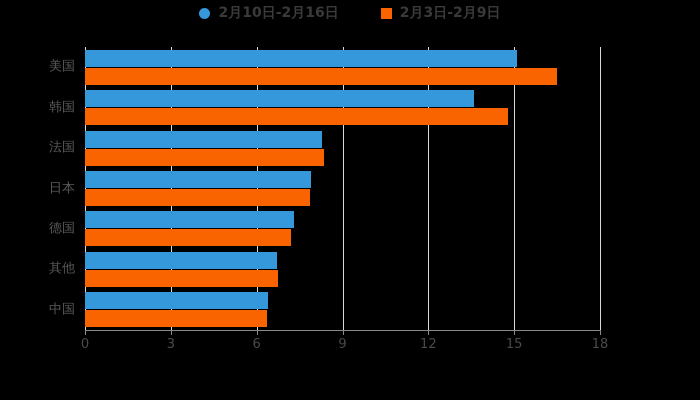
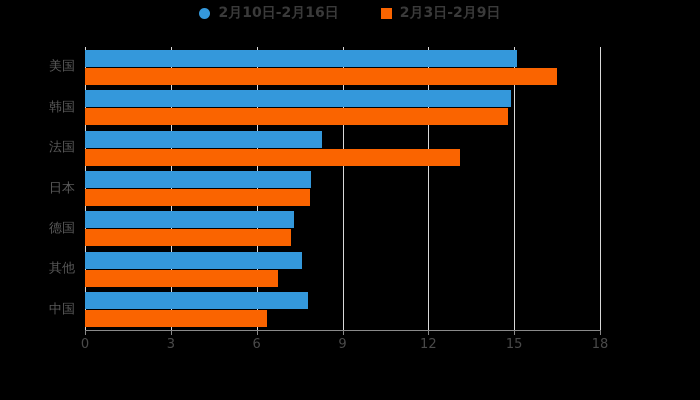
2月10日-2月16日/韩国: 13.6 -> 14.9
2月3日-2月9日/法国: 8.3 -> 13.1
2月10日-2月16日/其他: 6.7 -> 7.6
2月10日-2月16日/中国: 6.4 -> 7.8
